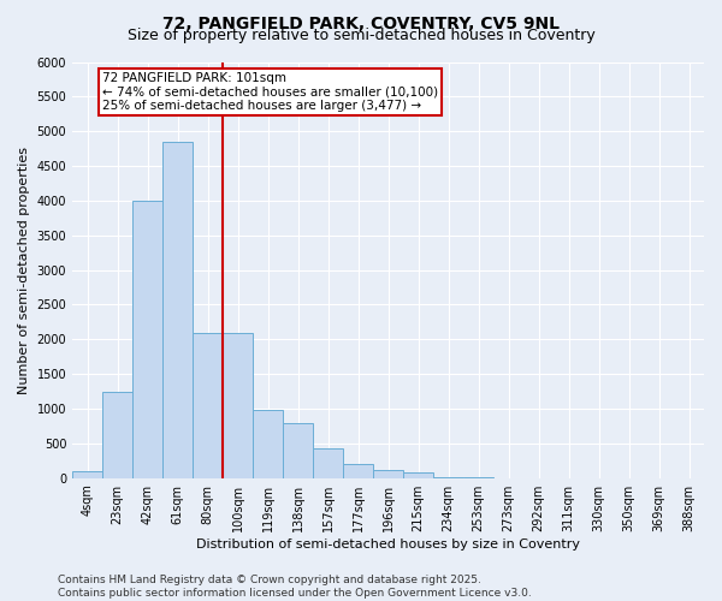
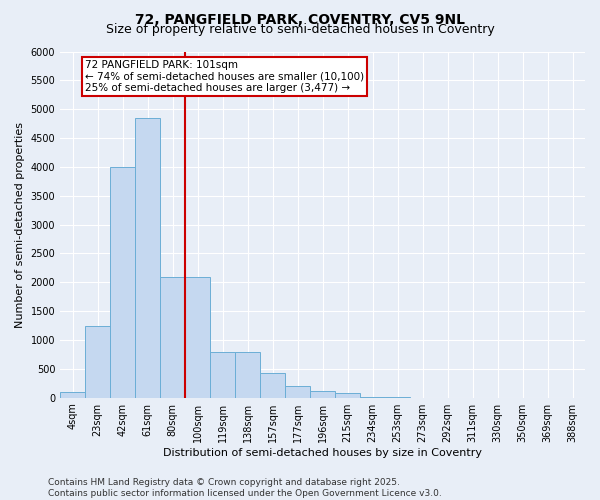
119sqm: 980 -> 800
